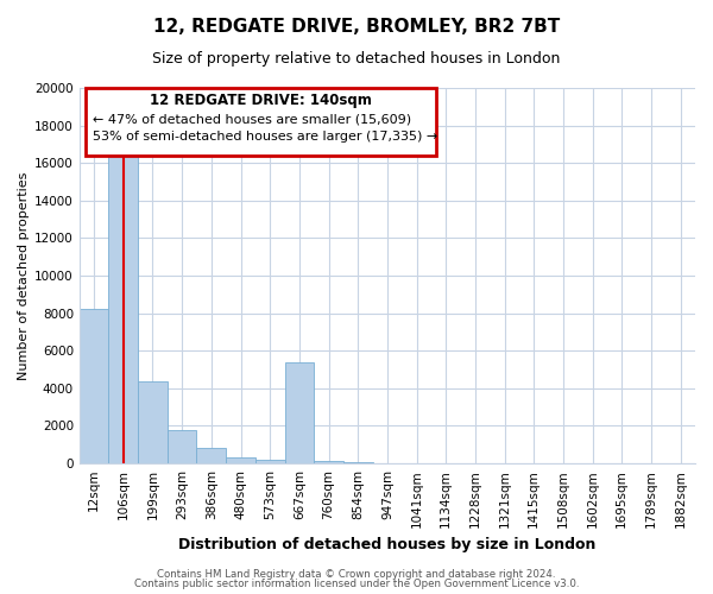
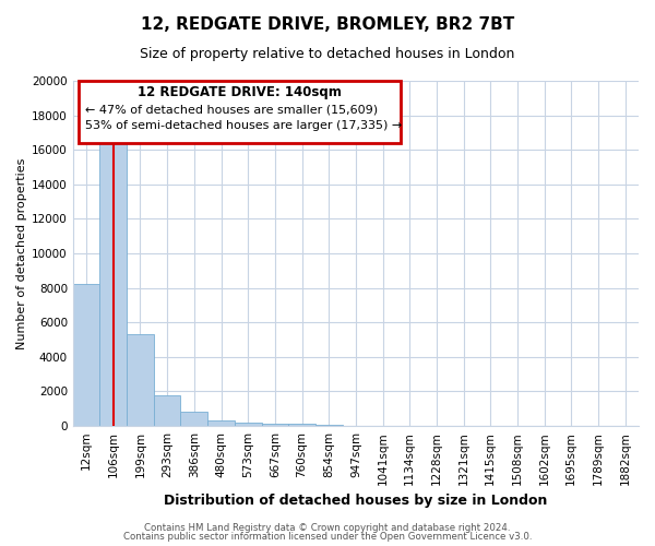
199sqm: 4400 -> 5300
667sqm: 5400 -> 200
